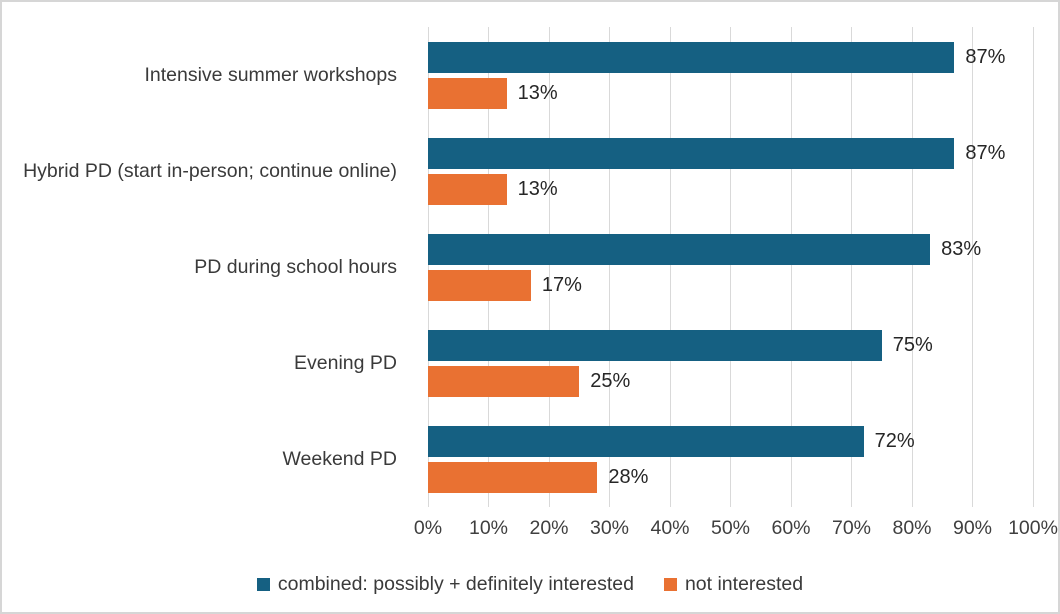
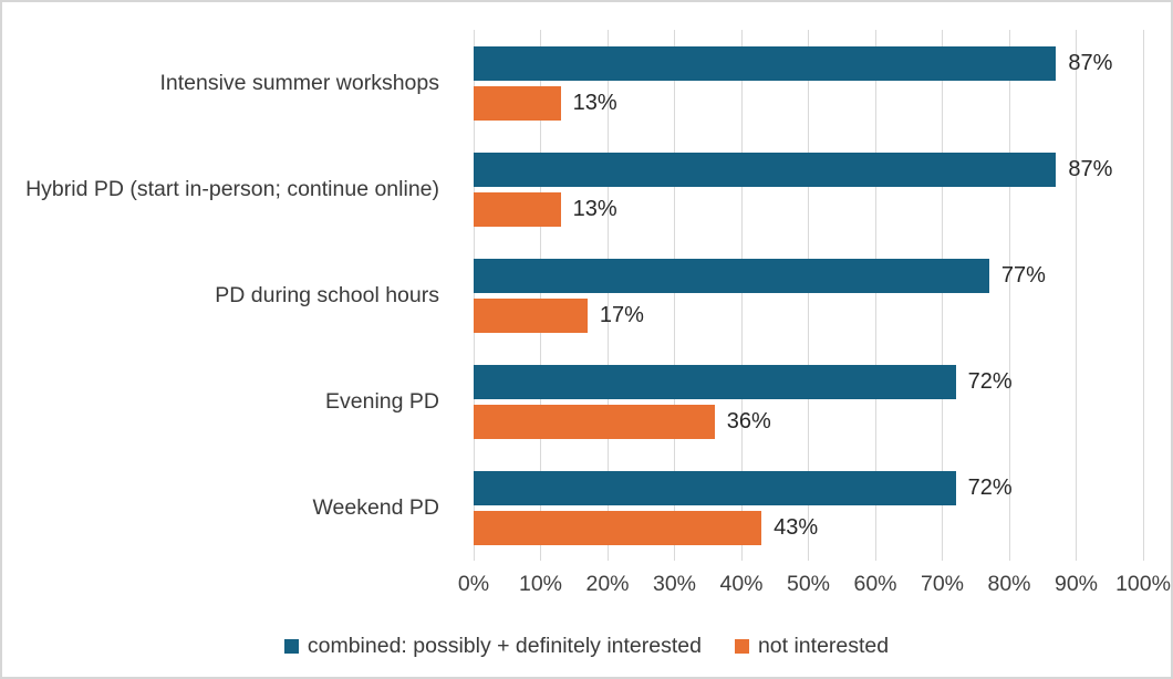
combined: possibly + definitely interested/PD during school hours: 83% -> 77%
combined: possibly + definitely interested/Evening PD: 75% -> 72%
not interested/Evening PD: 25% -> 36%
not interested/Weekend PD: 28% -> 43%
